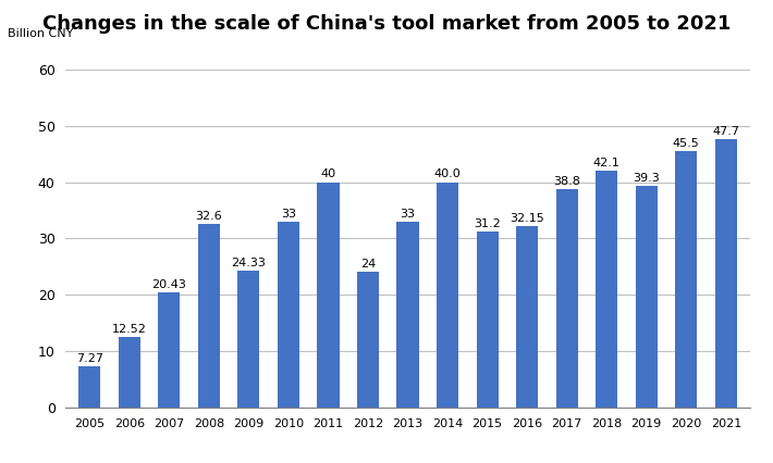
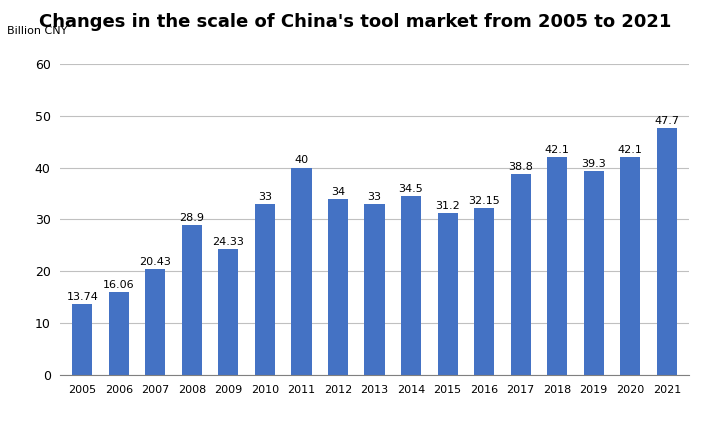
2005: 7.27 -> 13.74
2006: 12.52 -> 16.06
2008: 32.6 -> 28.9
2012: 24 -> 34
2014: 40.0 -> 34.5
2020: 45.5 -> 42.1
